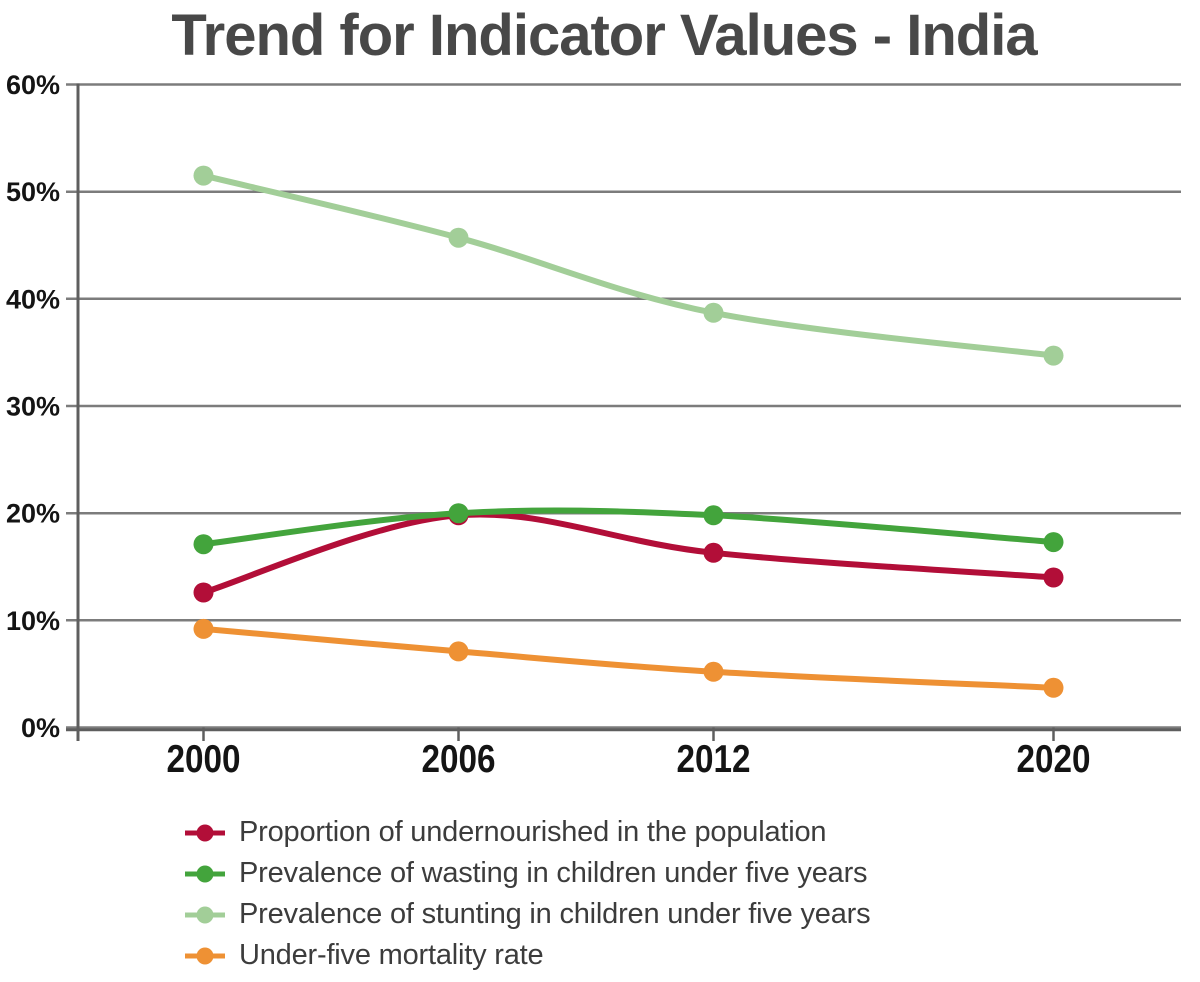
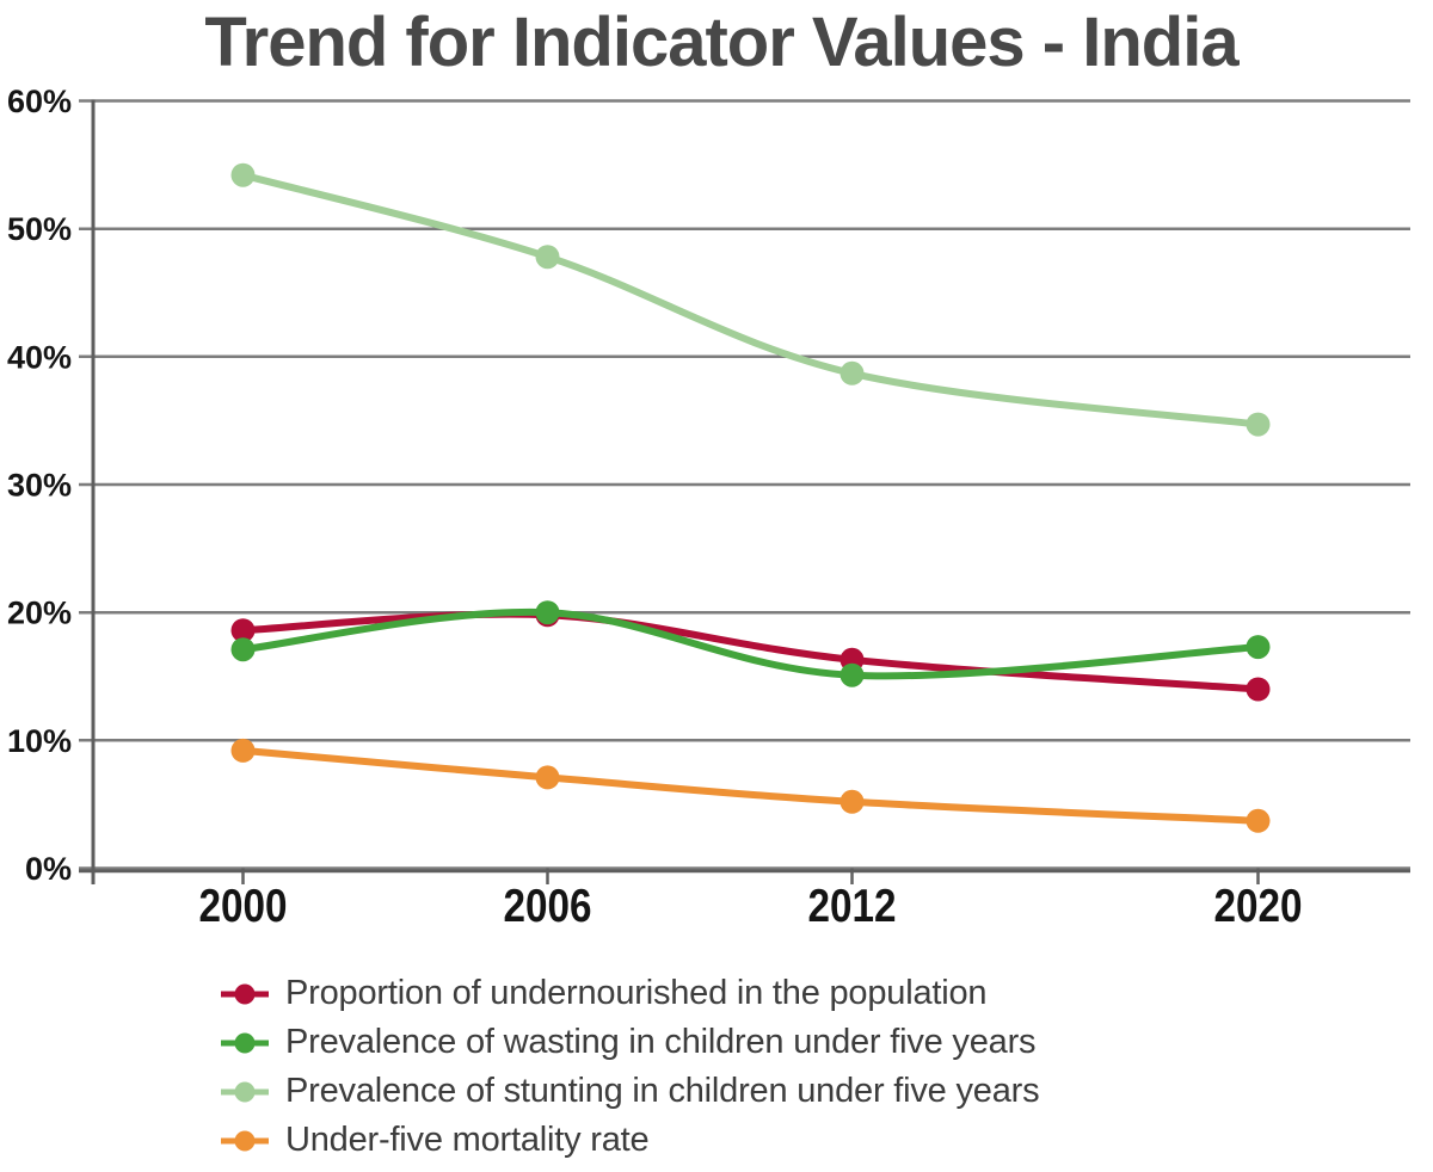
Proportion of undernourished in the population/2000: 12.6% -> 18.6%
Prevalence of stunting in children under five years/2000: 51.5% -> 54.2%
Prevalence of stunting in children under five years/2006: 45.7% -> 47.8%
Prevalence of wasting in children under five years/2012: 19.8% -> 15.1%
